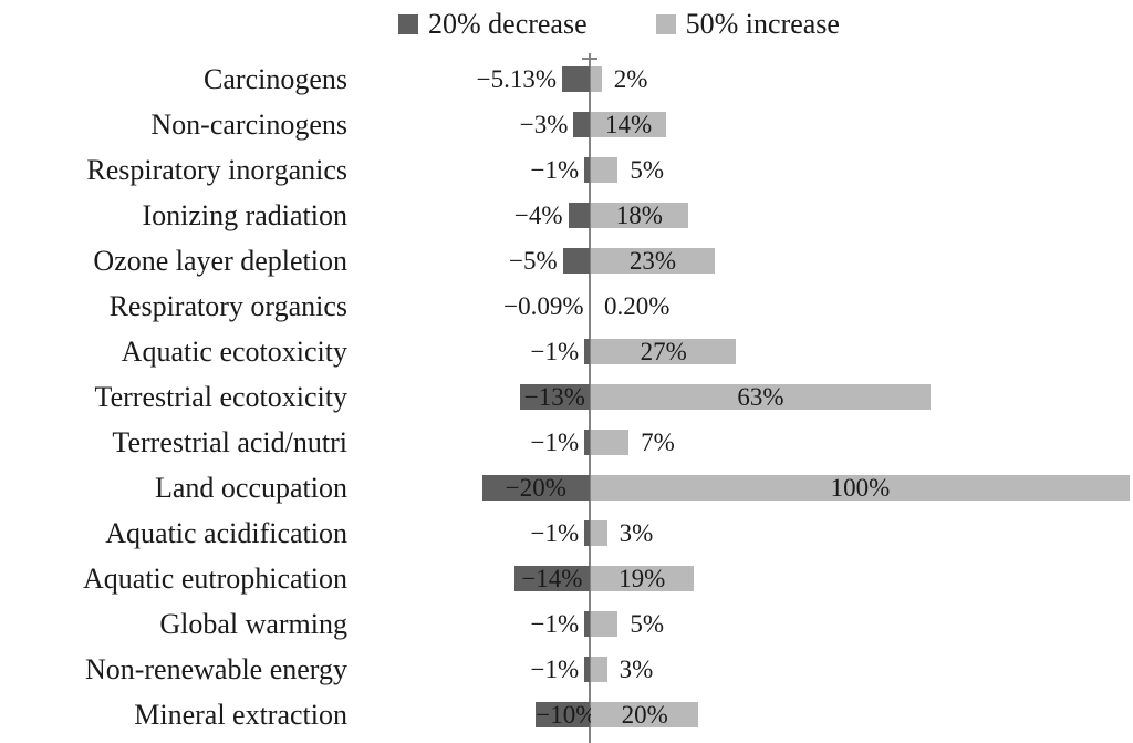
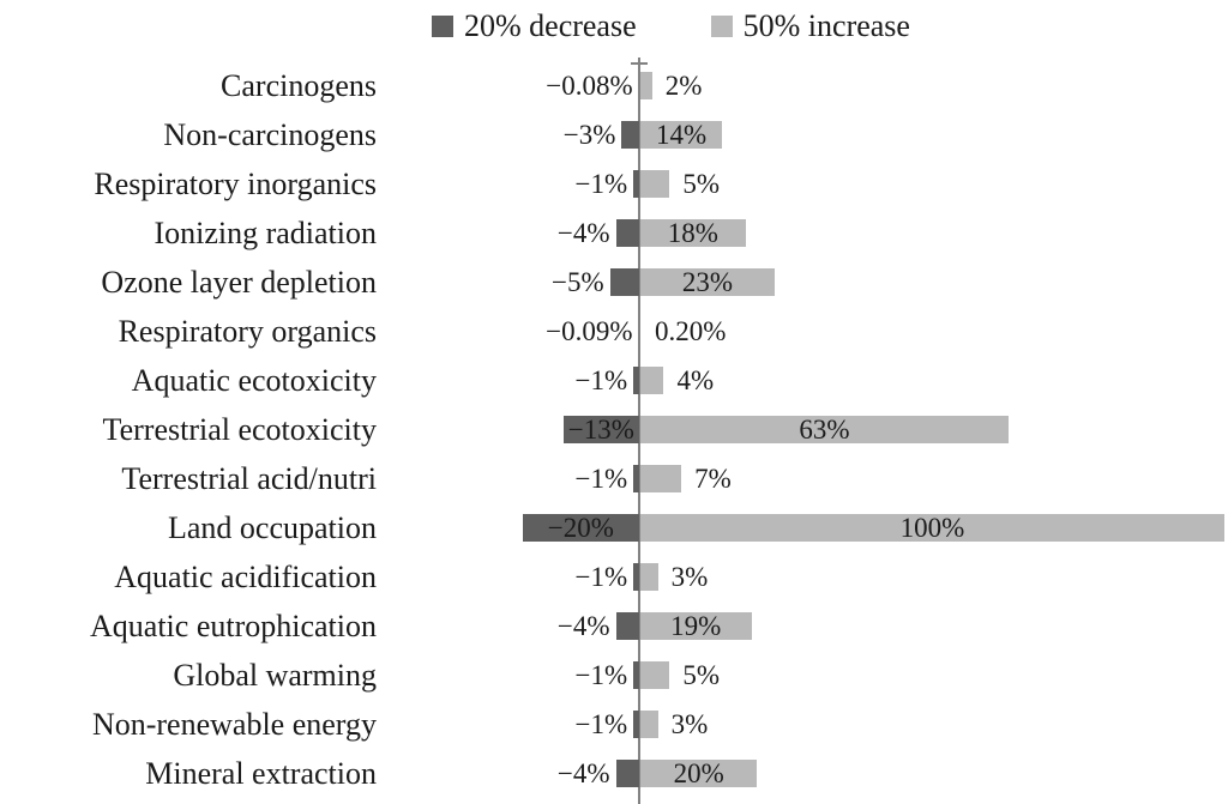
20% decrease/Carcinogens: −5.13% -> −0.08%
50% increase/Aquatic ecotoxicity: 27% -> 4%
20% decrease/Aquatic eutrophication: −14% -> −4%
20% decrease/Mineral extraction: −10% -> −4%
